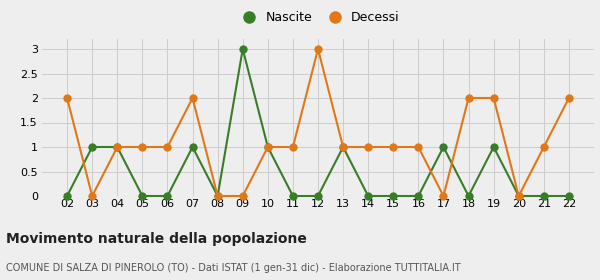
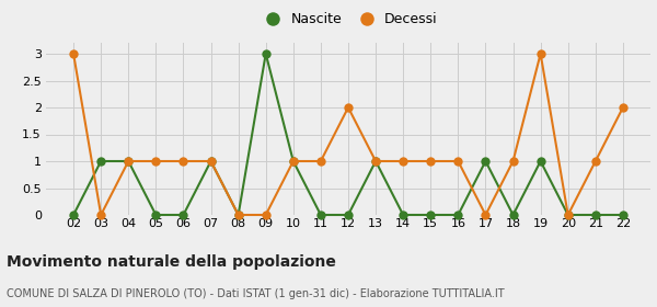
Decessi/02: 2 -> 3
Decessi/07: 2 -> 1
Decessi/12: 3 -> 2
Decessi/18: 2 -> 1
Decessi/19: 2 -> 3
